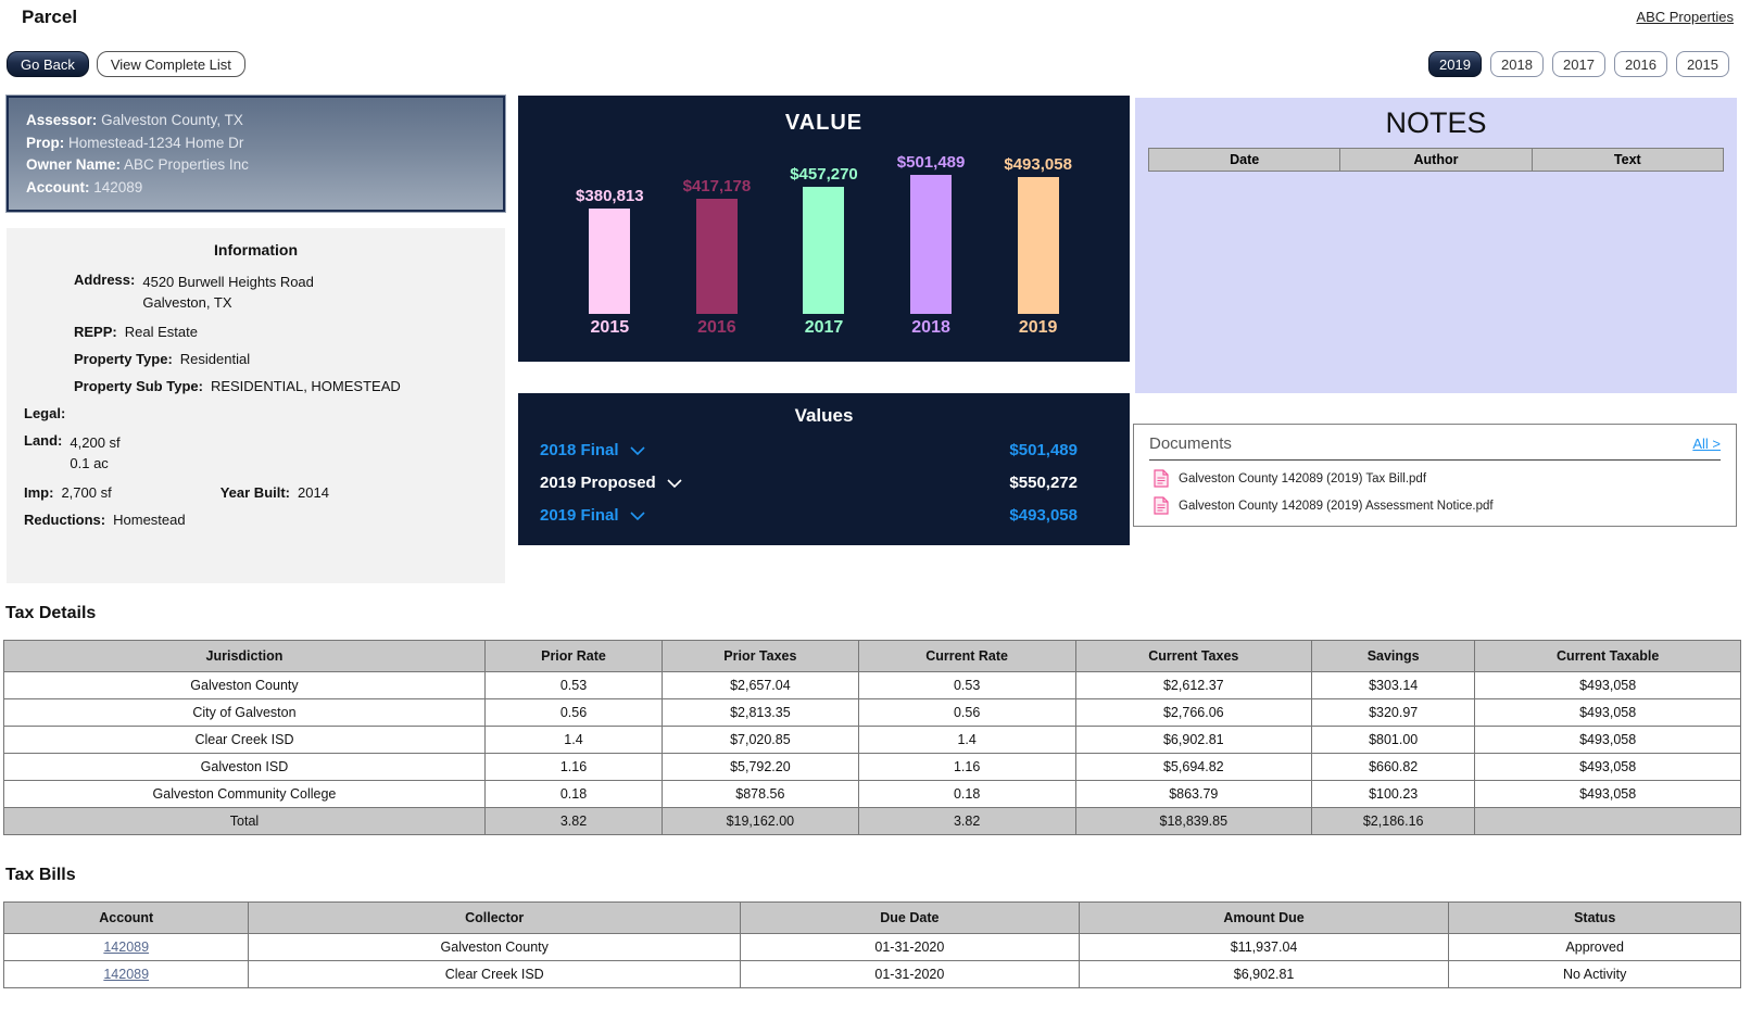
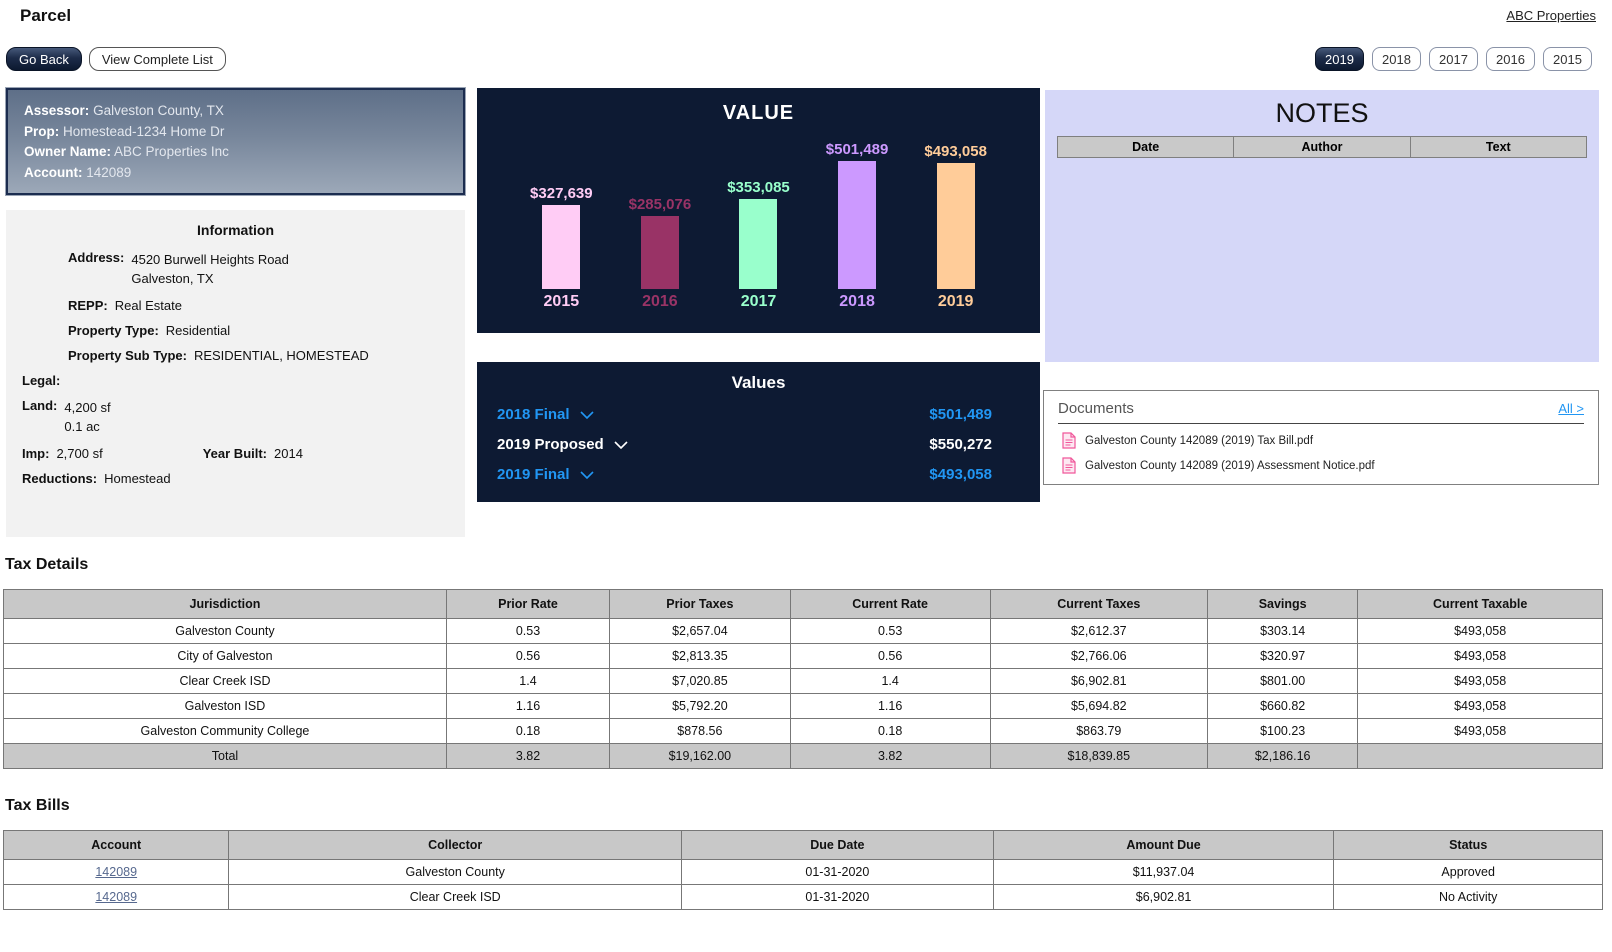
2015: $380,813 -> $327,639
2016: $417,178 -> $285,076
2017: $457,270 -> $353,085
